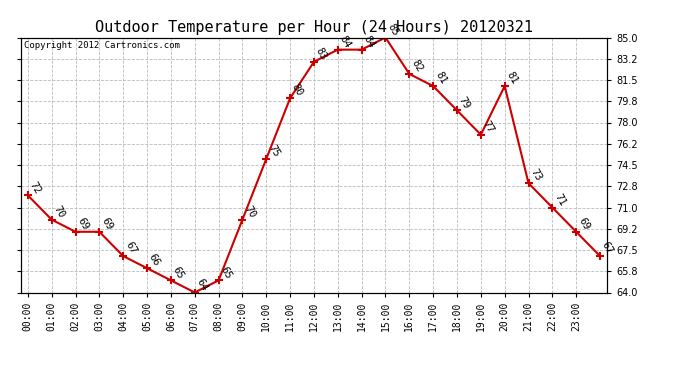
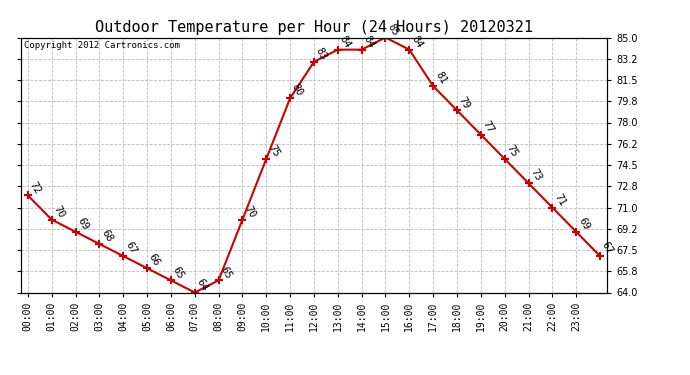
03:00: 69 -> 68
16:00: 82 -> 84
20:00: 81 -> 75
